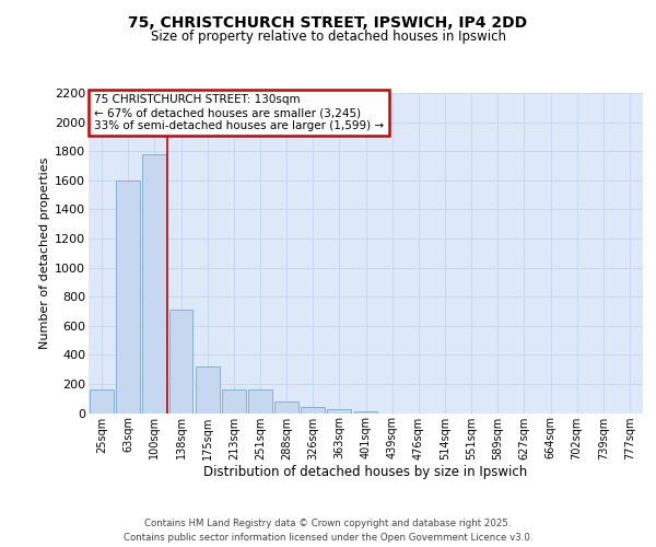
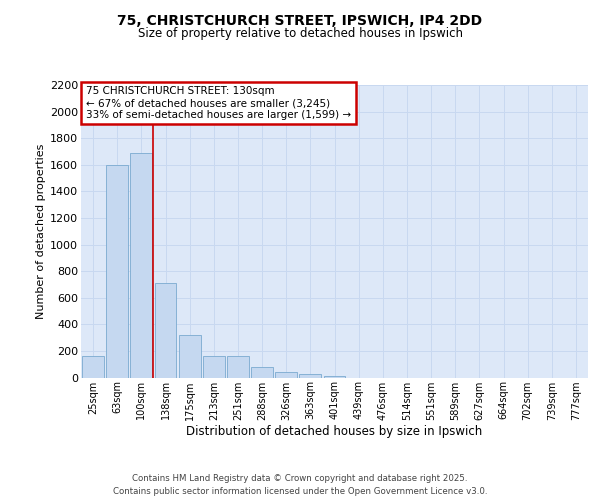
100sqm: 1780 -> 1690
